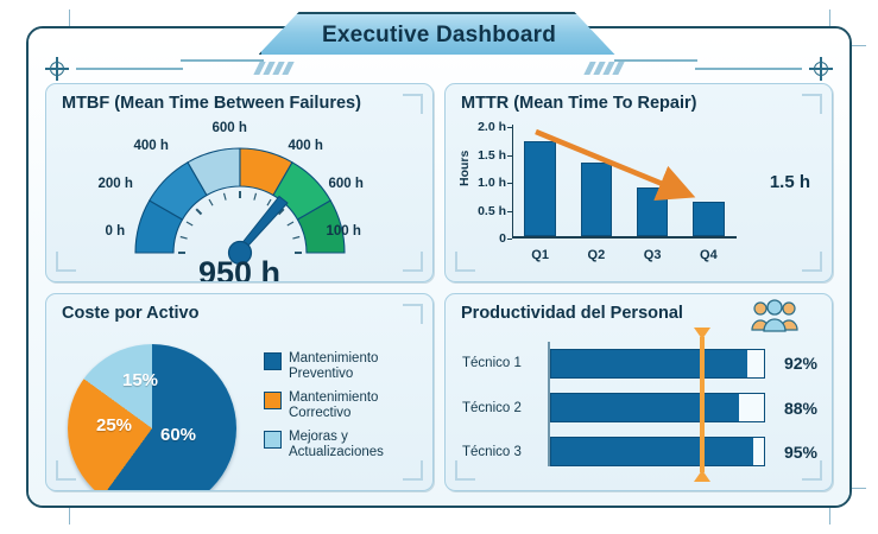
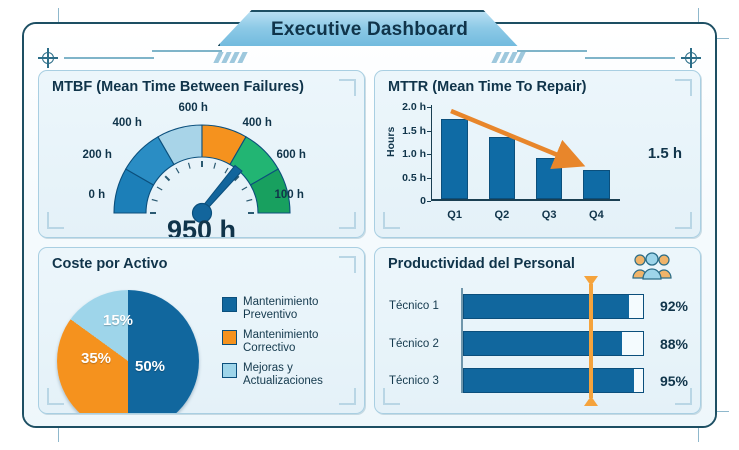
Coste por Activo/Mantenimiento Preventivo: 60% -> 50%
Coste por Activo/Mantenimiento Correctivo: 25% -> 35%
